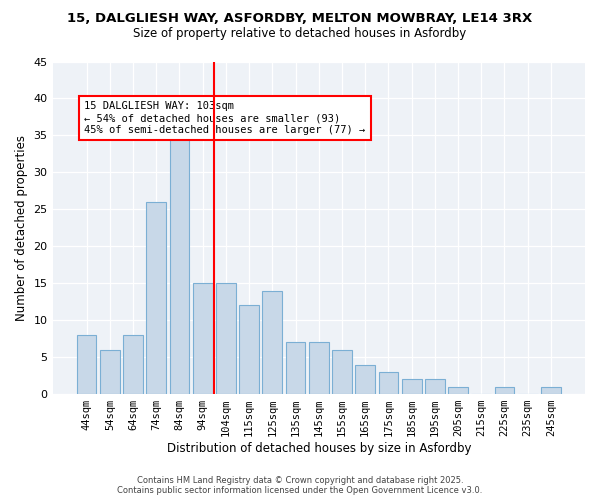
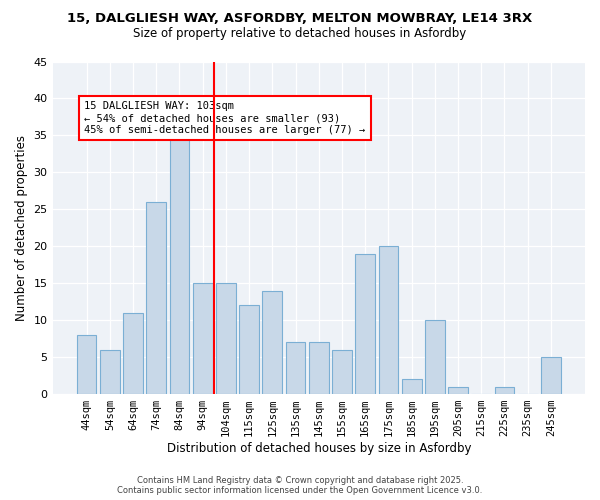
64sqm: 8 -> 11
165sqm: 4 -> 19
175sqm: 3 -> 20
195sqm: 2 -> 10
245sqm: 1 -> 5
